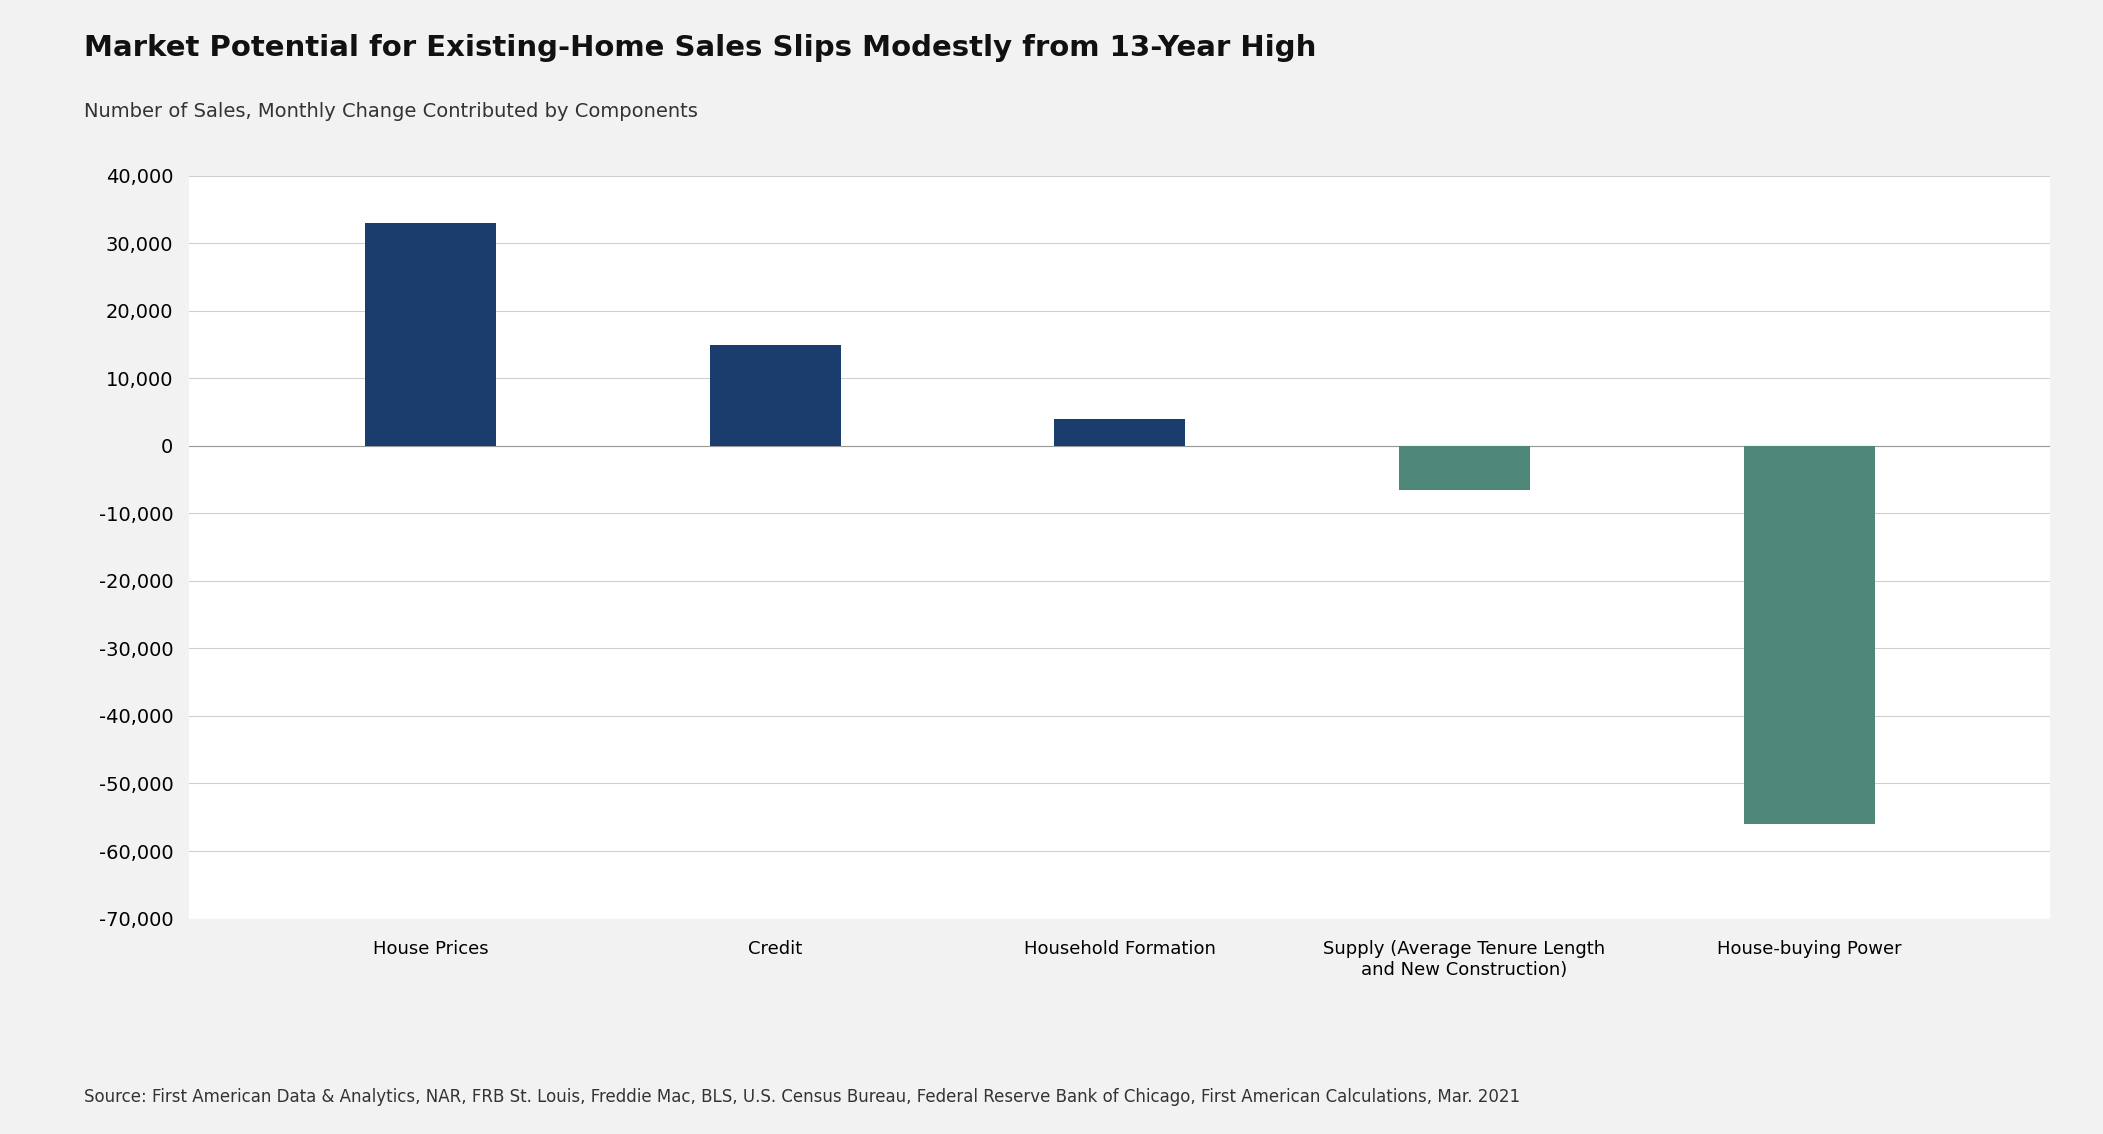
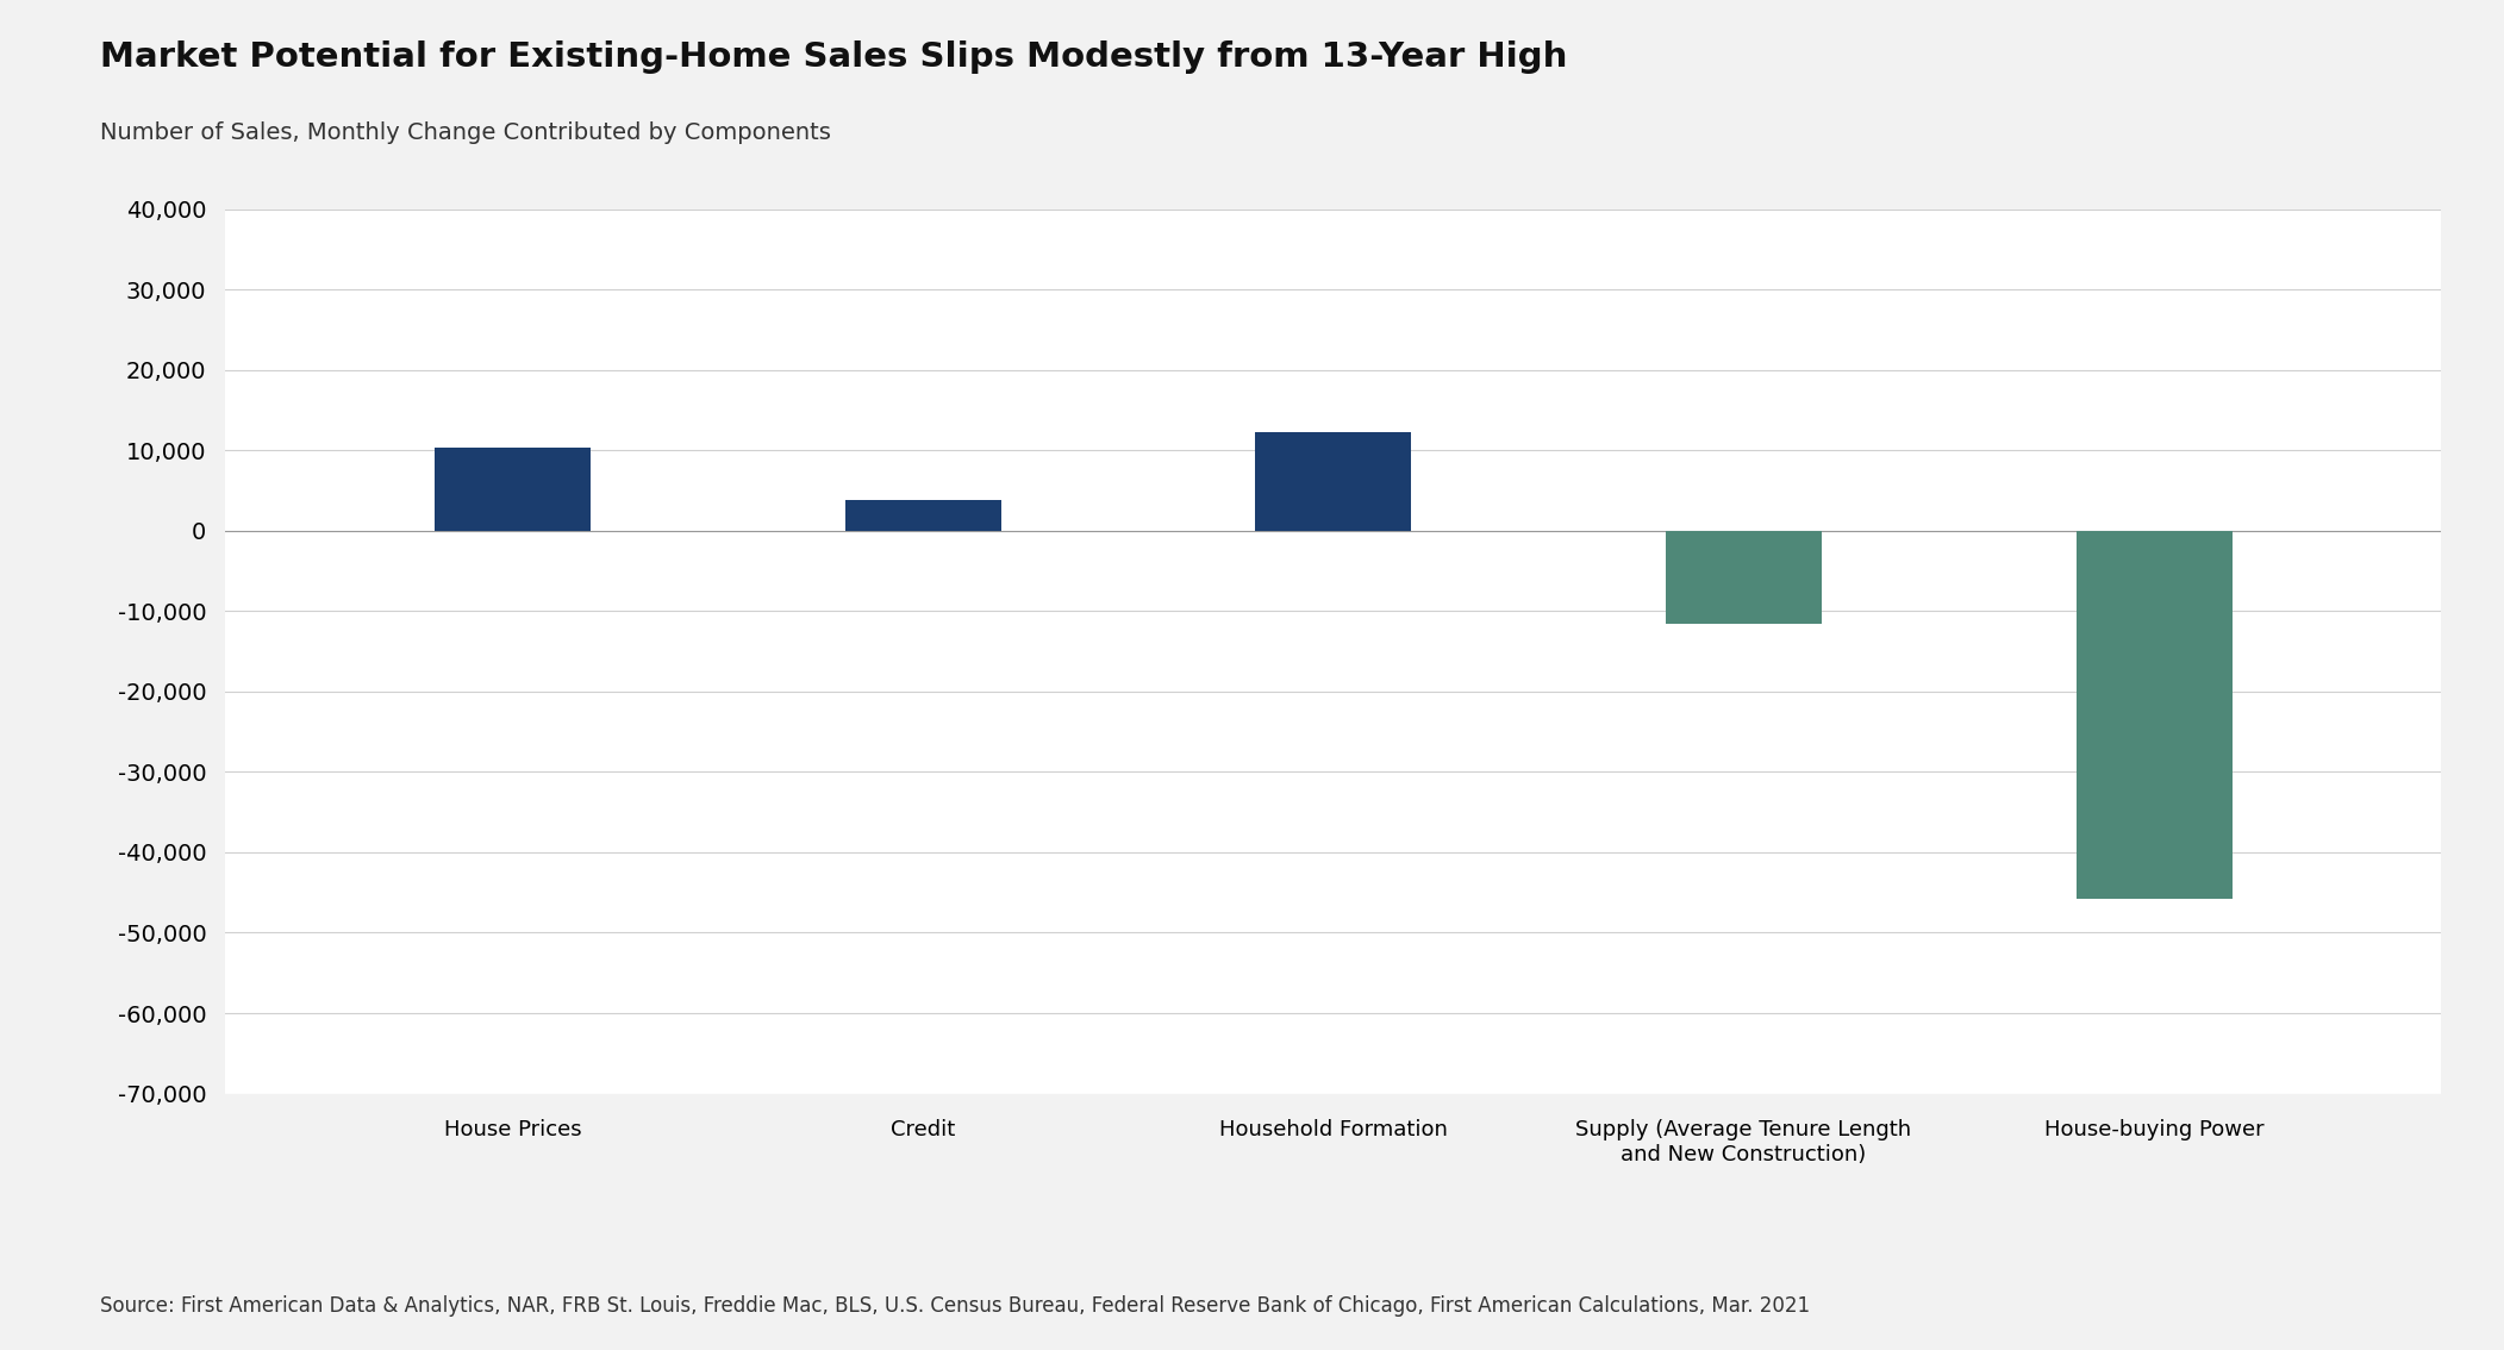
House Prices: 33,000 -> 10,400
Credit: 15,000 -> 3,800
Household Formation: 4,000 -> 12,200
Supply (Average Tenure Length and New Construction): -6,500 -> -11,600
House-buying Power: -56,000 -> -45,800
